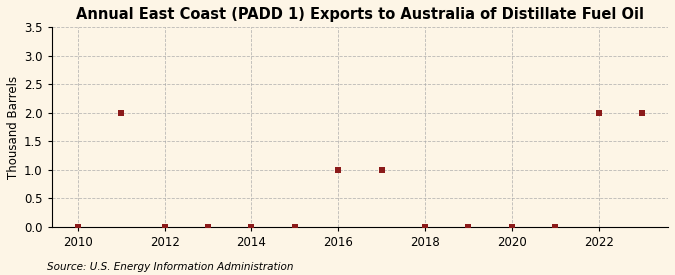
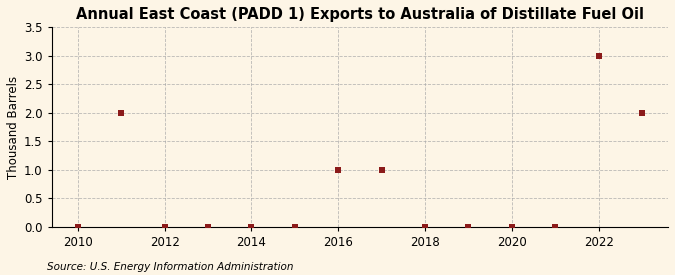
2022: 2 -> 3
